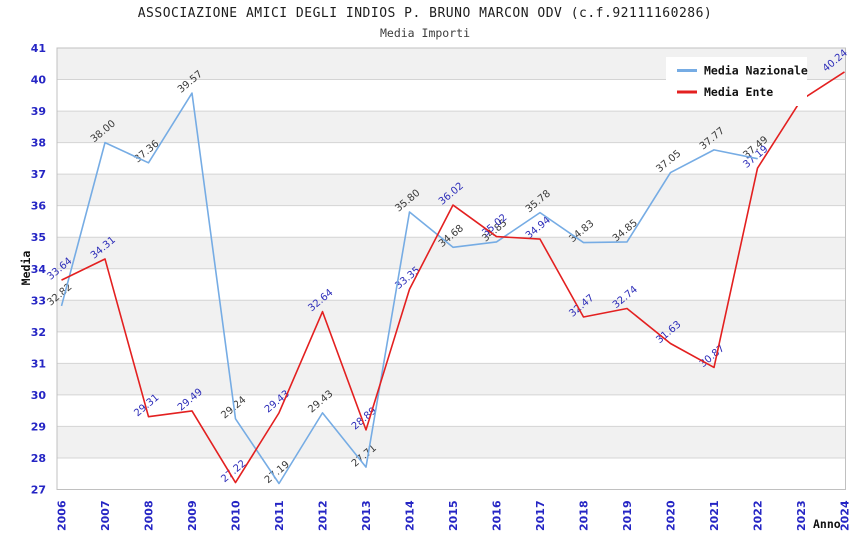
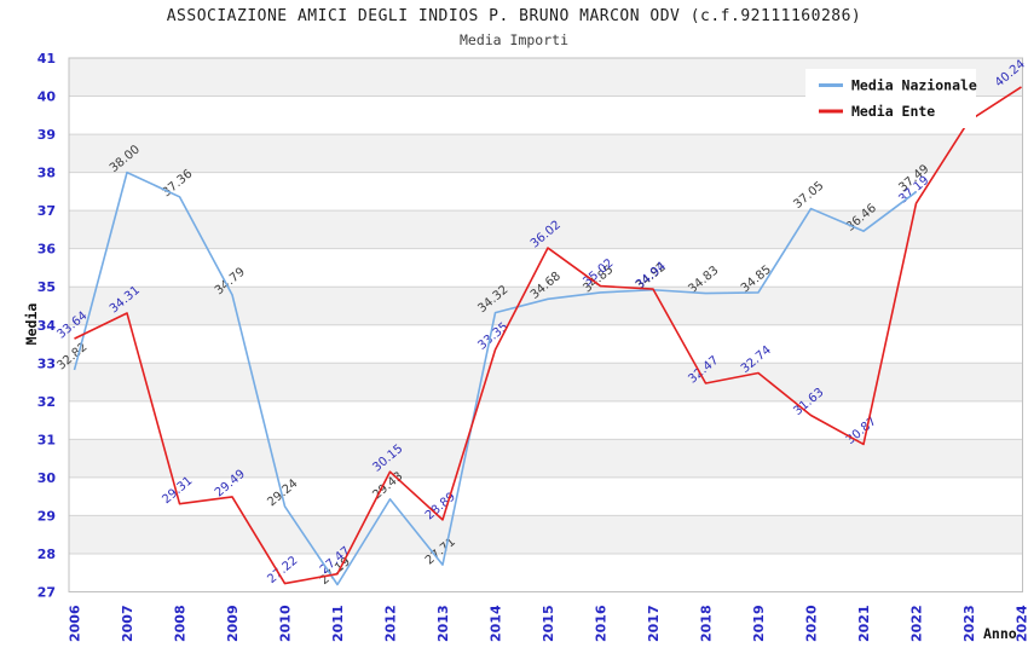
Media Nazionale/2009: 39.57 -> 34.79
Media Ente/2011: 29.43 -> 27.47
Media Ente/2012: 32.64 -> 30.15
Media Nazionale/2014: 35.80 -> 34.32
Media Nazionale/2017: 35.78 -> 34.92
Media Nazionale/2021: 37.77 -> 36.46
